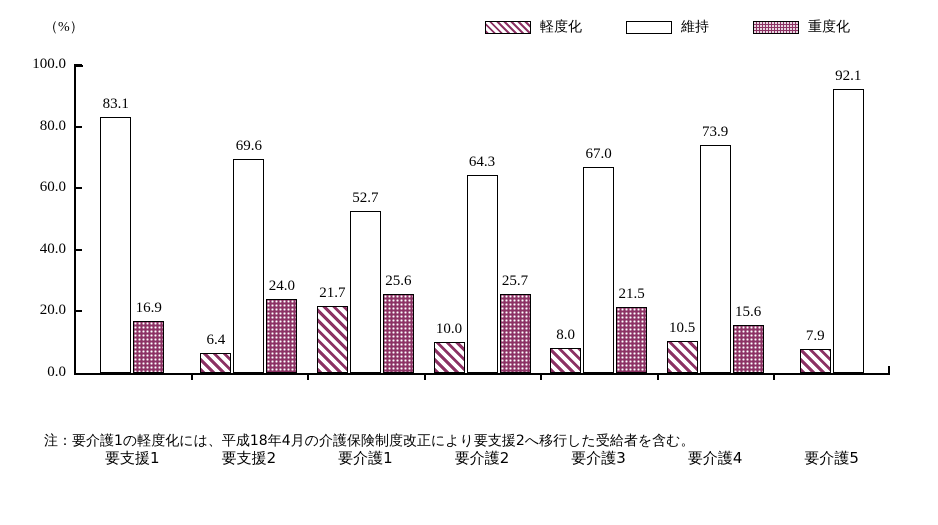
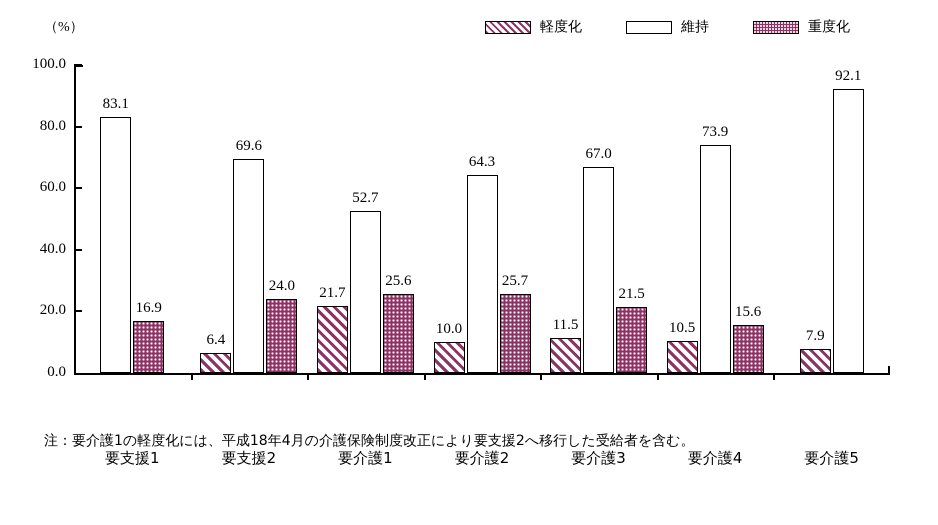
軽度化/要介護3: 8.0 -> 11.5
